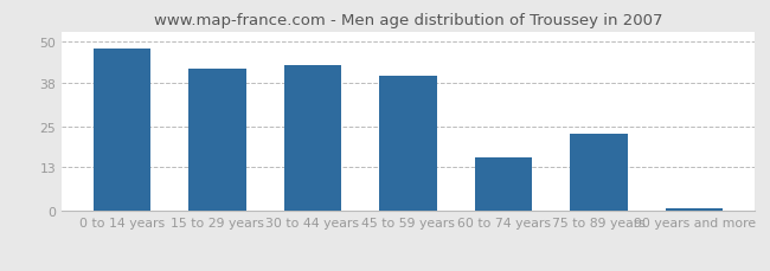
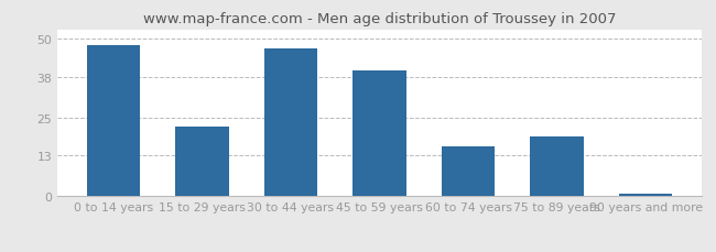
15 to 29 years: 42 -> 22
30 to 44 years: 43 -> 47
75 to 89 years: 23 -> 19
